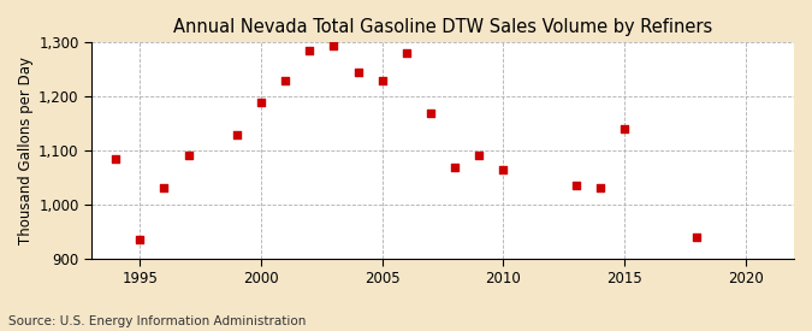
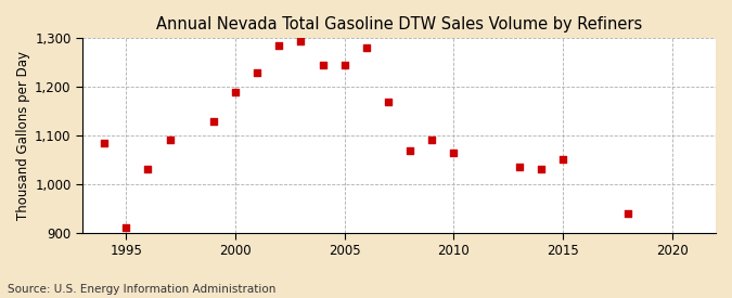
1995: 935 -> 910
2005: 1,230 -> 1,245
2015: 1,140 -> 1,050
